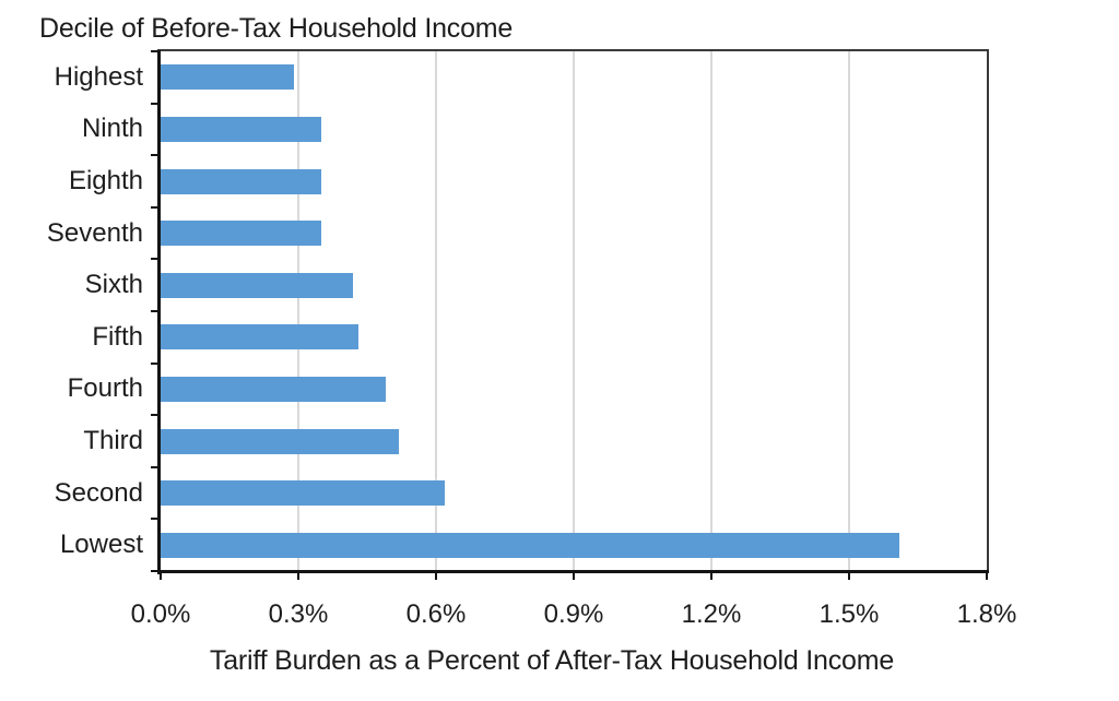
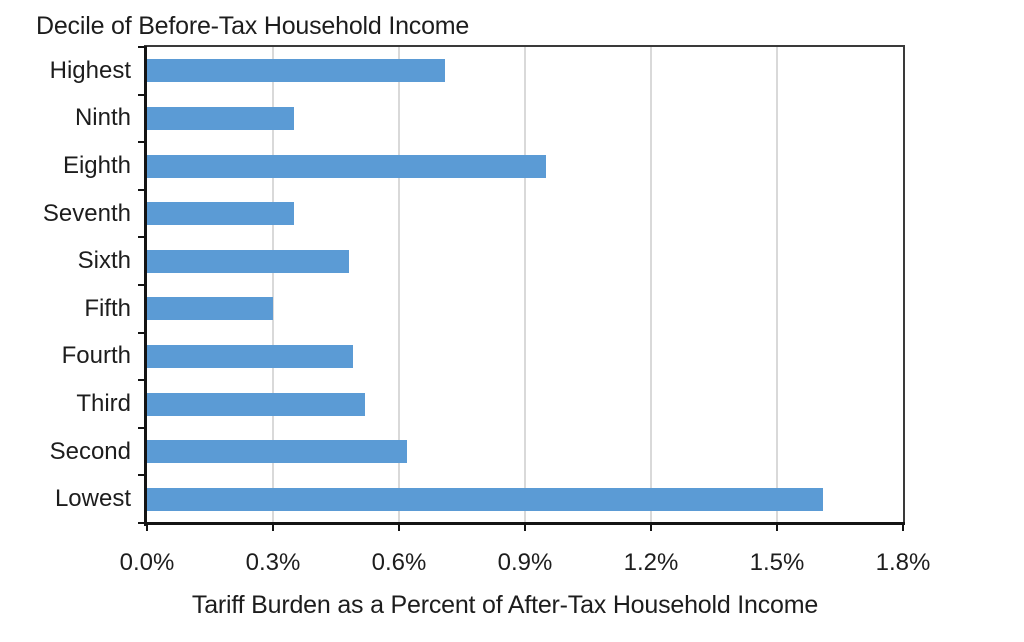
Highest: 0.29% -> 0.71%
Eighth: 0.35% -> 0.95%
Sixth: 0.42% -> 0.48%
Fifth: 0.43% -> 0.30%
